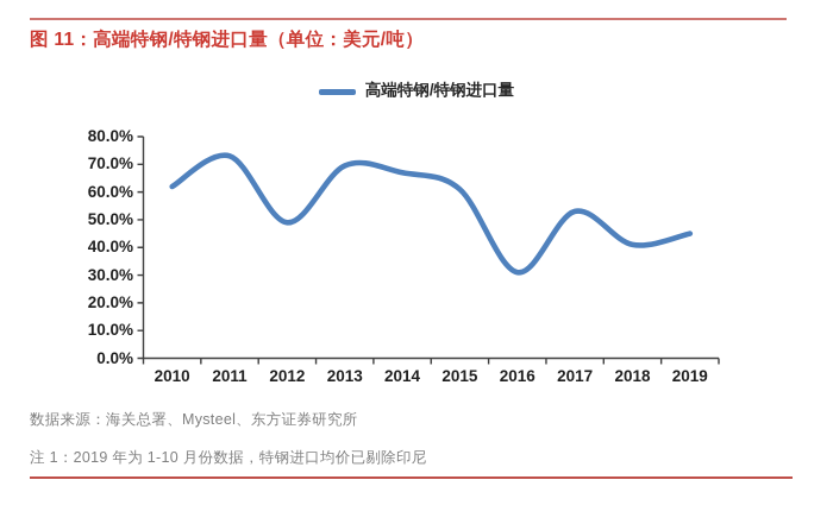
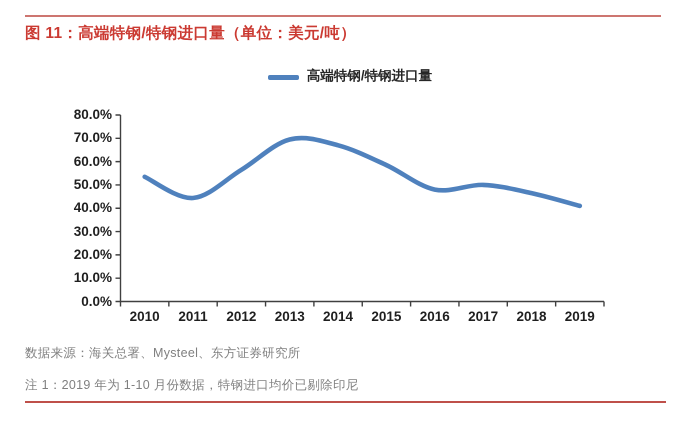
2010: 62% -> 54%
2011: 73% -> 44%
2012: 49% -> 56%
2015: 61% -> 58%
2016: 31% -> 48%
2017: 53% -> 50%
2018: 41% -> 46%
2019: 45% -> 41%
